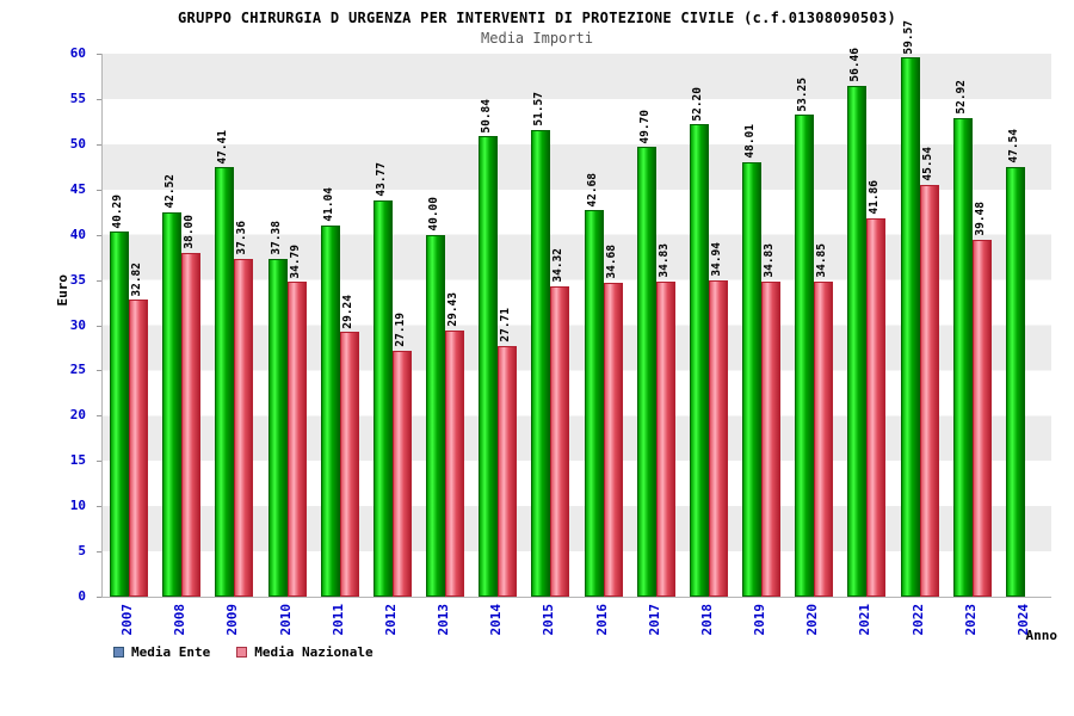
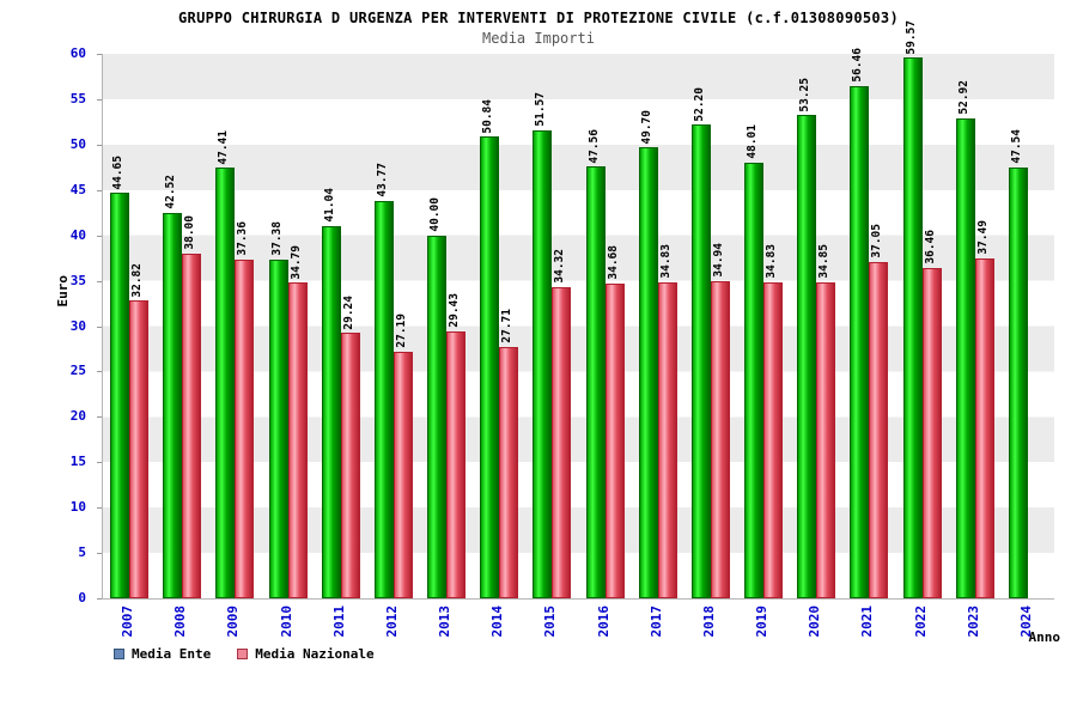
Media Ente/2007: 40.29 -> 44.65
Media Ente/2016: 42.68 -> 47.56
Media Nazionale/2021: 41.86 -> 37.05
Media Nazionale/2022: 45.54 -> 36.46
Media Nazionale/2023: 39.48 -> 37.49
